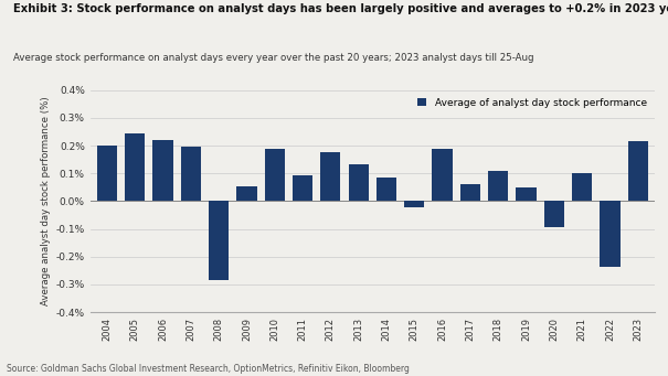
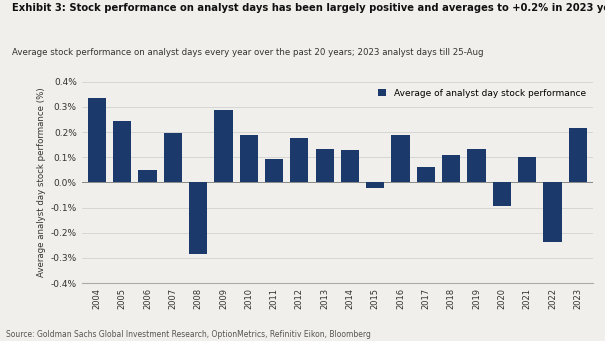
2004: 0.200% -> 0.335%
2006: 0.220% -> 0.048%
2009: 0.055% -> 0.288%
2014: 0.085% -> 0.128%
2019: 0.050% -> 0.133%
